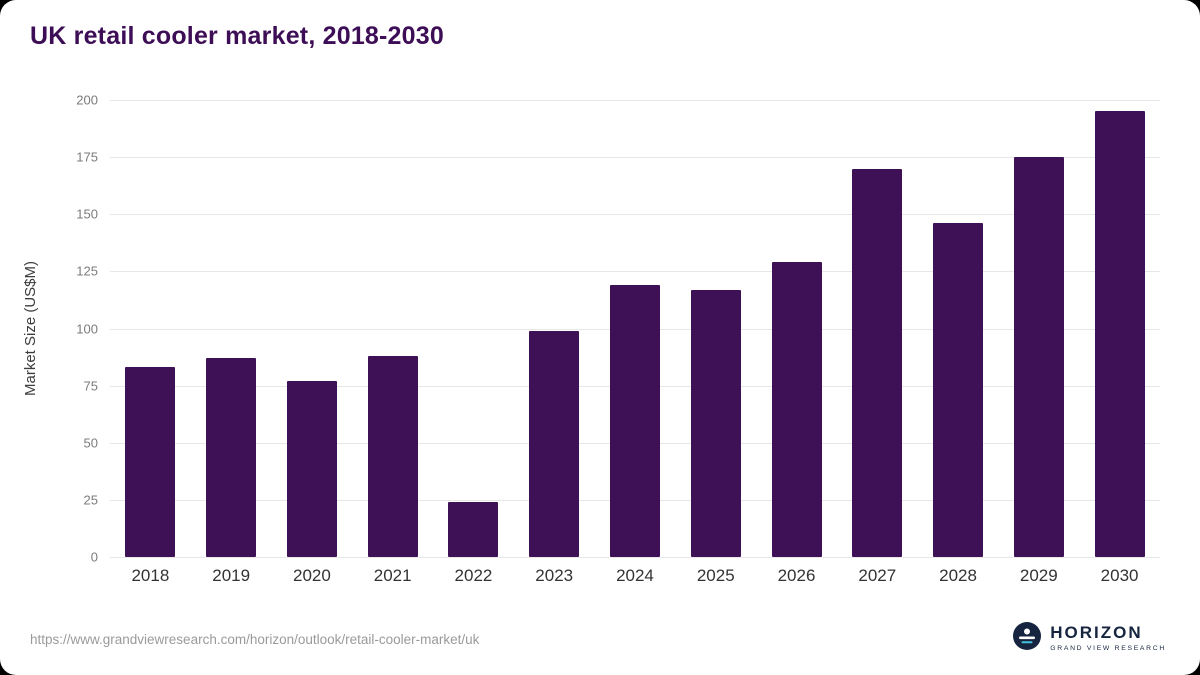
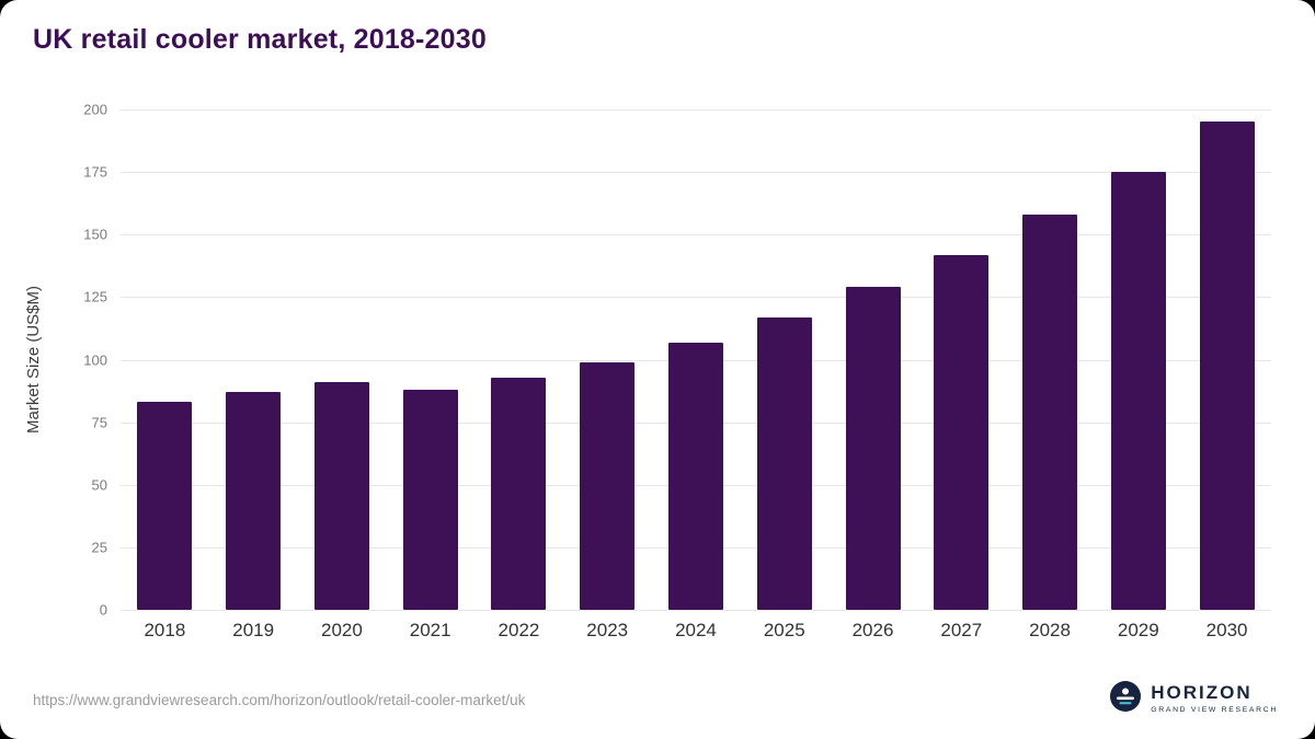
2020: 77 -> 91
2022: 24 -> 93
2024: 119 -> 107
2027: 170 -> 142
2028: 146 -> 158
